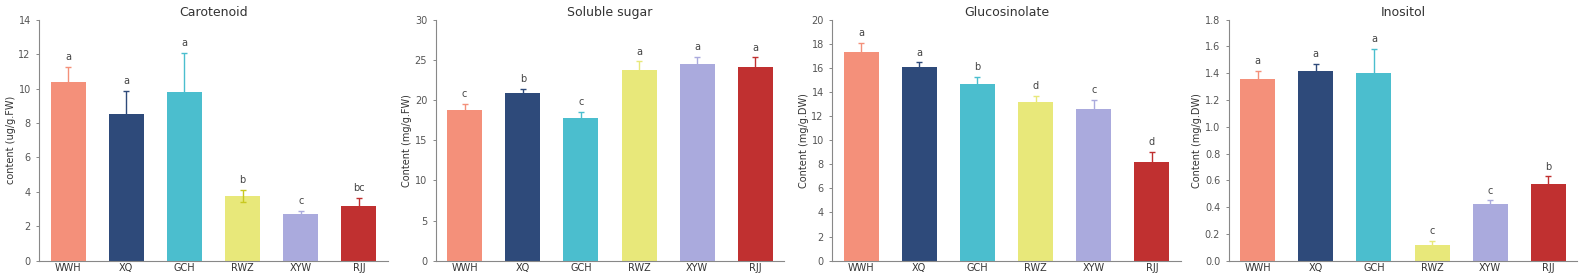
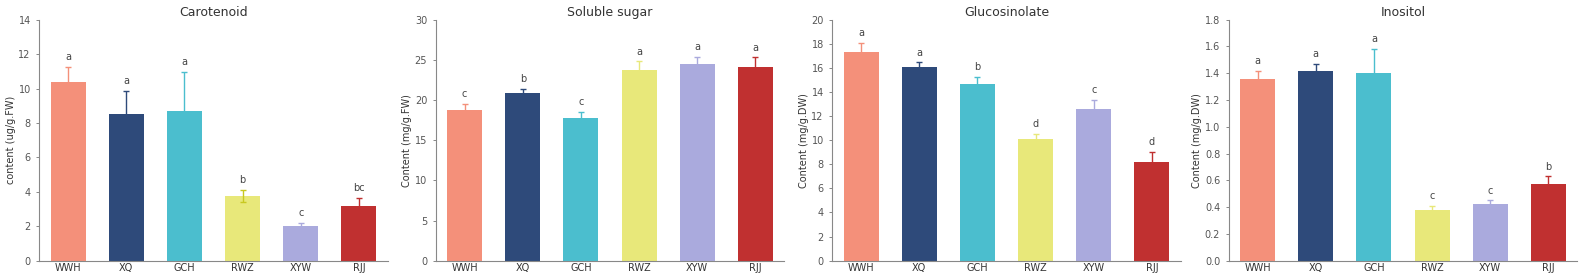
Carotenoid/GCH: 9.8 -> 8.7
Carotenoid/XYW: 2.7 -> 2.0
Glucosinolate/RWZ: 13.2 -> 10.1
Inositol/RWZ: 0.12 -> 0.38
